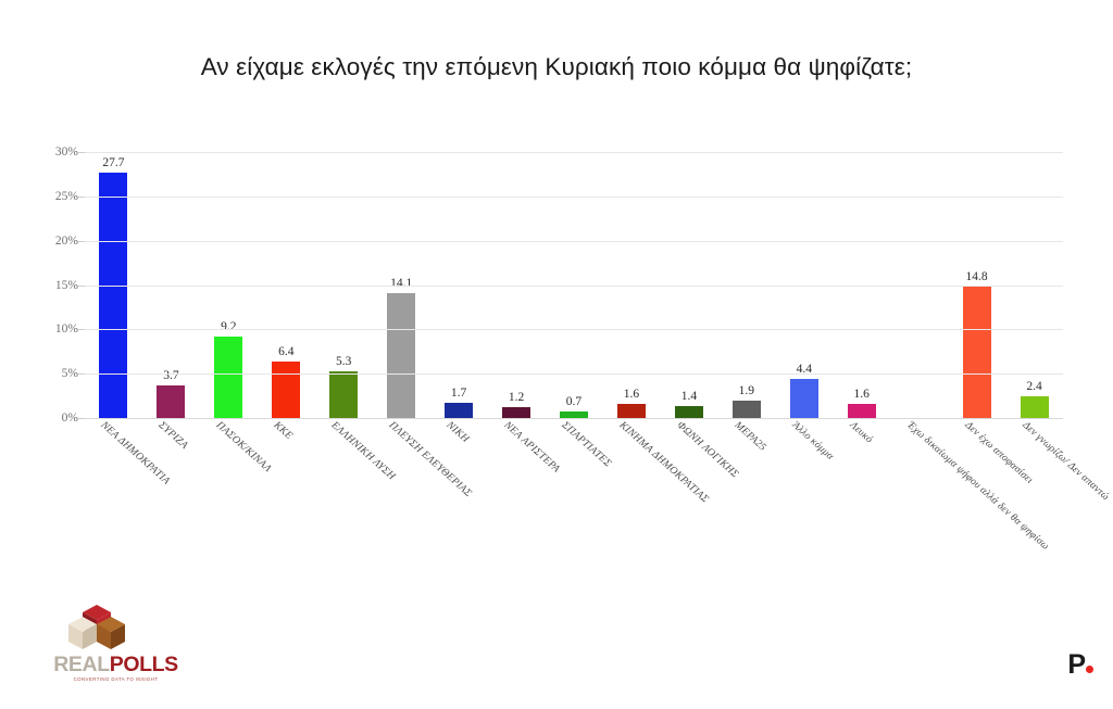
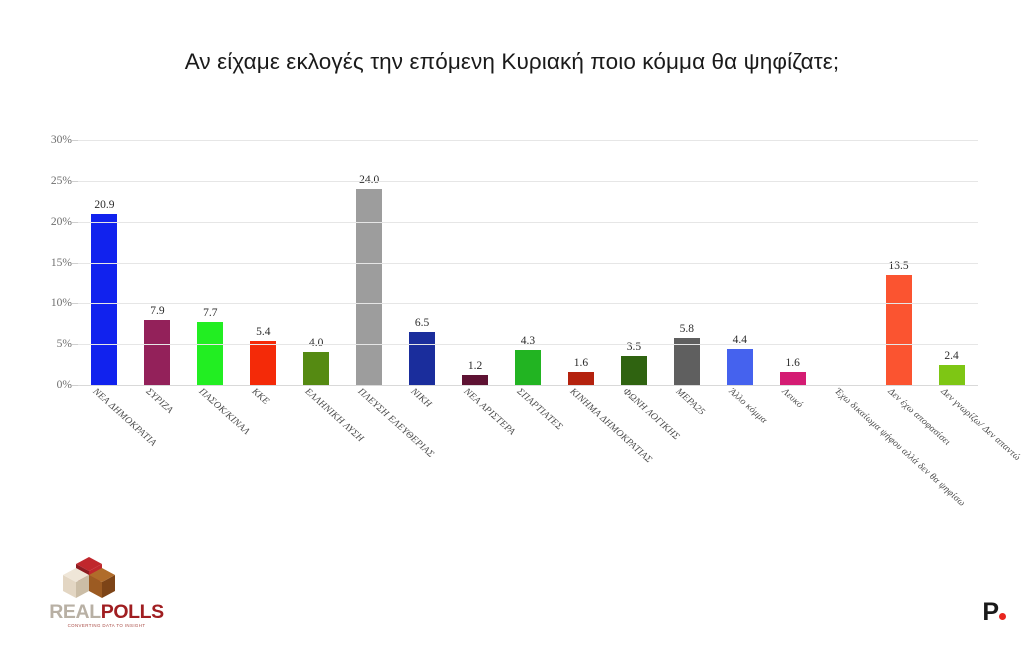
ΝΕΑ ΔΗΜΟΚΡΑΤΙΑ: 27.7 -> 20.9
ΣΥΡΙΖΑ: 3.7 -> 7.9
ΠΑΣΟΚ/ΚΙΝΑΛ: 9.2 -> 7.7
ΚΚΕ: 6.4 -> 5.4
ΕΛΛΗΝΙΚΗ ΛΥΣΗ: 5.3 -> 4.0
ΠΛΕΥΣΗ ΕΛΕΥΘΕΡΙΑΣ: 14.1 -> 24.0
ΝΙΚΗ: 1.7 -> 6.5
ΣΠΑΡΤΙΑΤΕΣ: 0.7 -> 4.3
ΦΩΝΗ ΛΟΓΙΚΗΣ: 1.4 -> 3.5
ΜΕΡΑ25: 1.9 -> 5.8
Δεν έχω αποφασίσει: 14.8 -> 13.5
